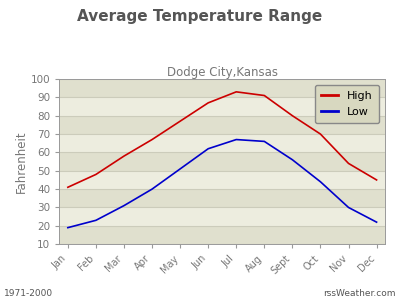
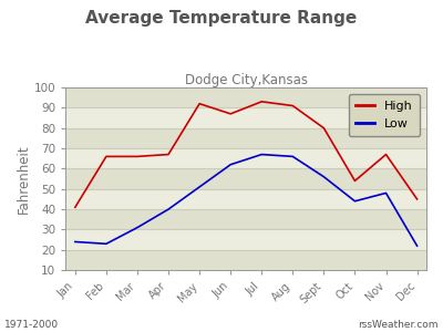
Low/Jan: 19 -> 24
High/Feb: 48 -> 66
High/Mar: 58 -> 66
High/May: 77 -> 92
High/Oct: 70 -> 54
High/Nov: 54 -> 67
Low/Nov: 30 -> 48
